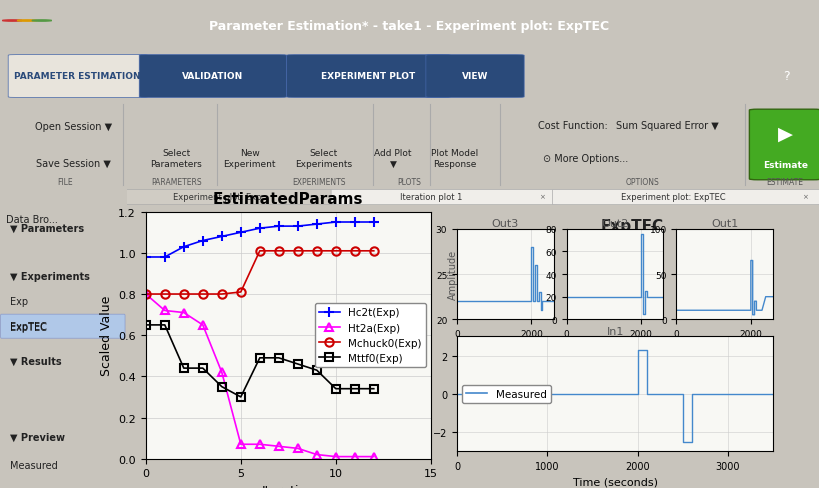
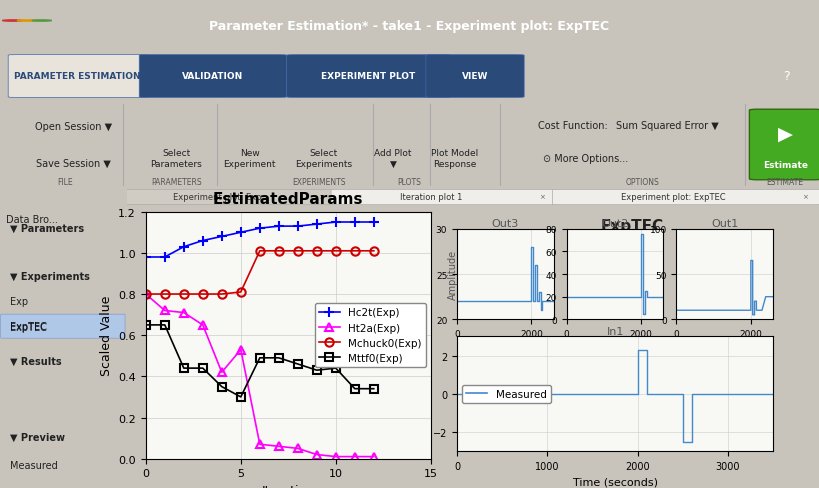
Ht2a(Exp)/5: 0.07 -> 0.53
Mttf0(Exp)/10: 0.34 -> 0.44
